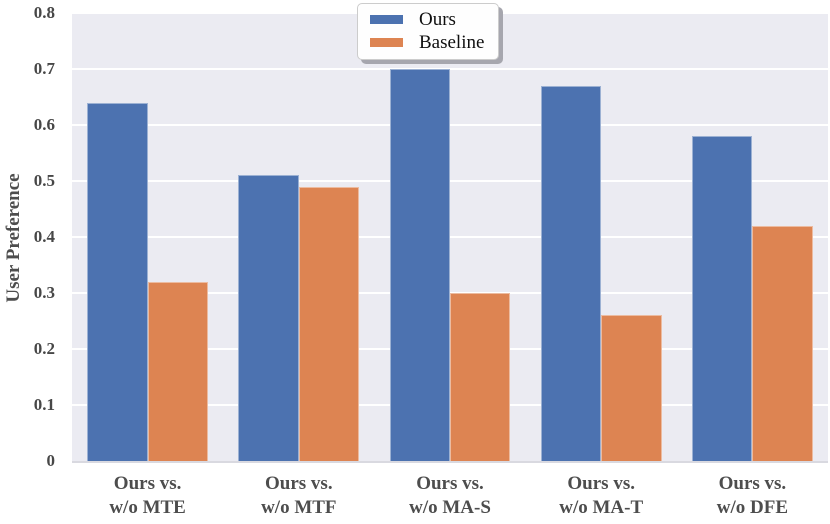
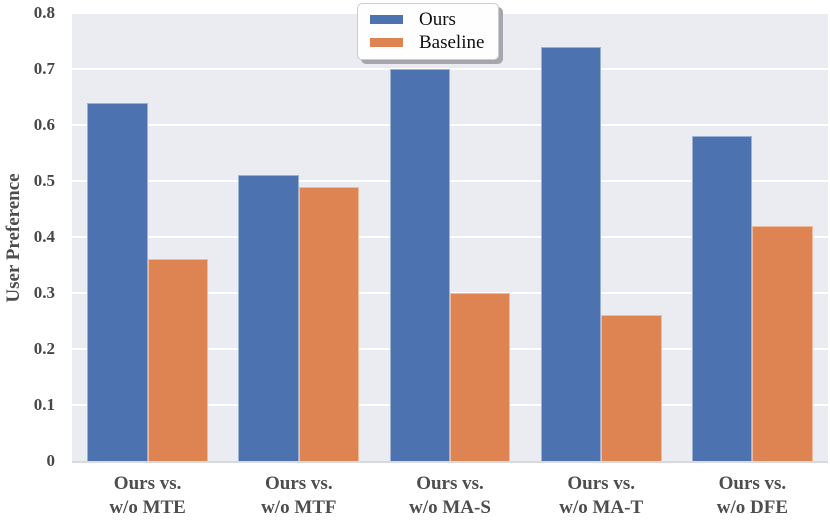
Baseline/Ours vs. w/o MTE: 0.32 -> 0.36
Ours/Ours vs. w/o MA-T: 0.67 -> 0.74
